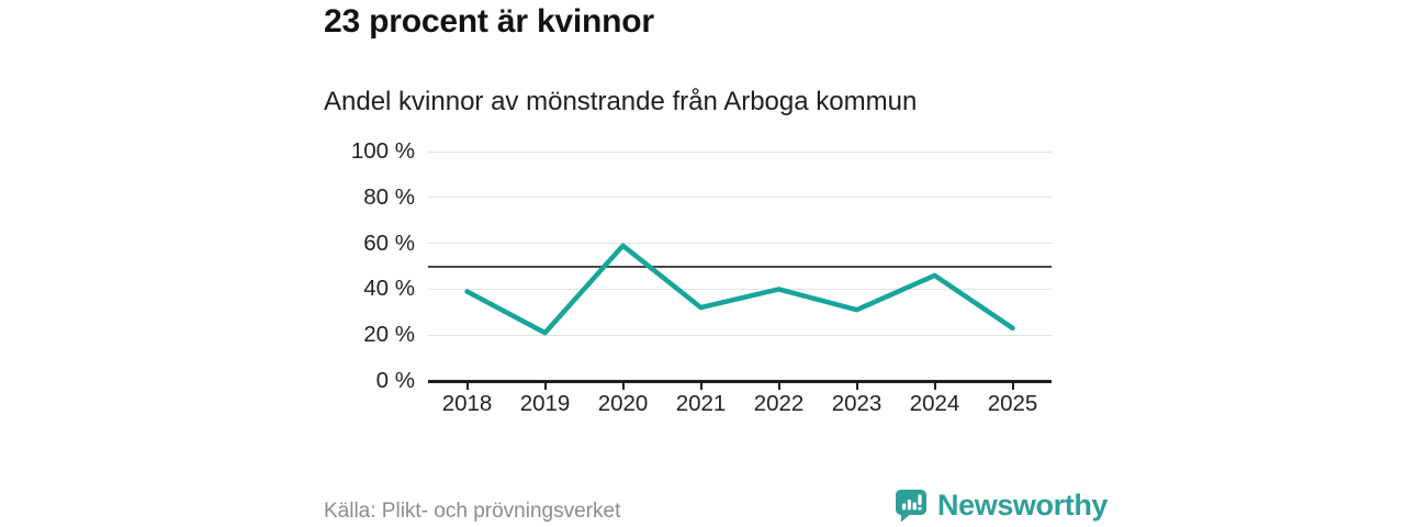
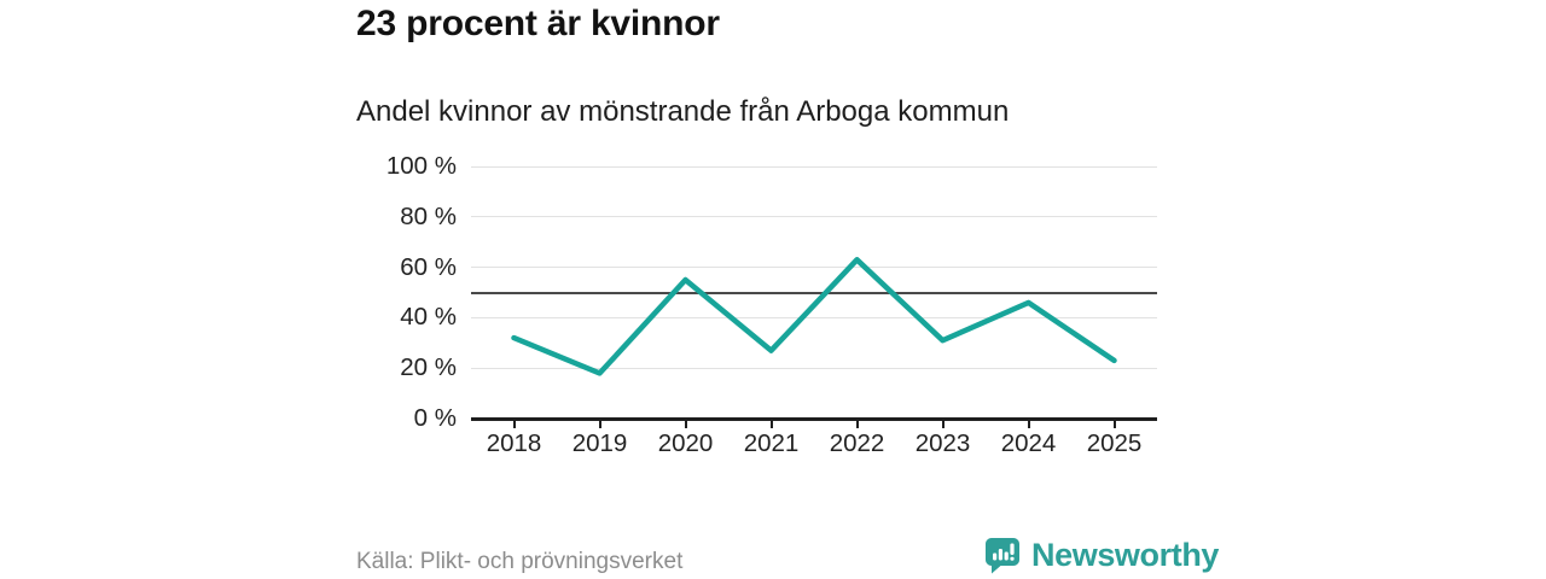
2018: 39% -> 32%
2019: 21% -> 18%
2020: 59% -> 55%
2021: 32% -> 27%
2022: 40% -> 63%
